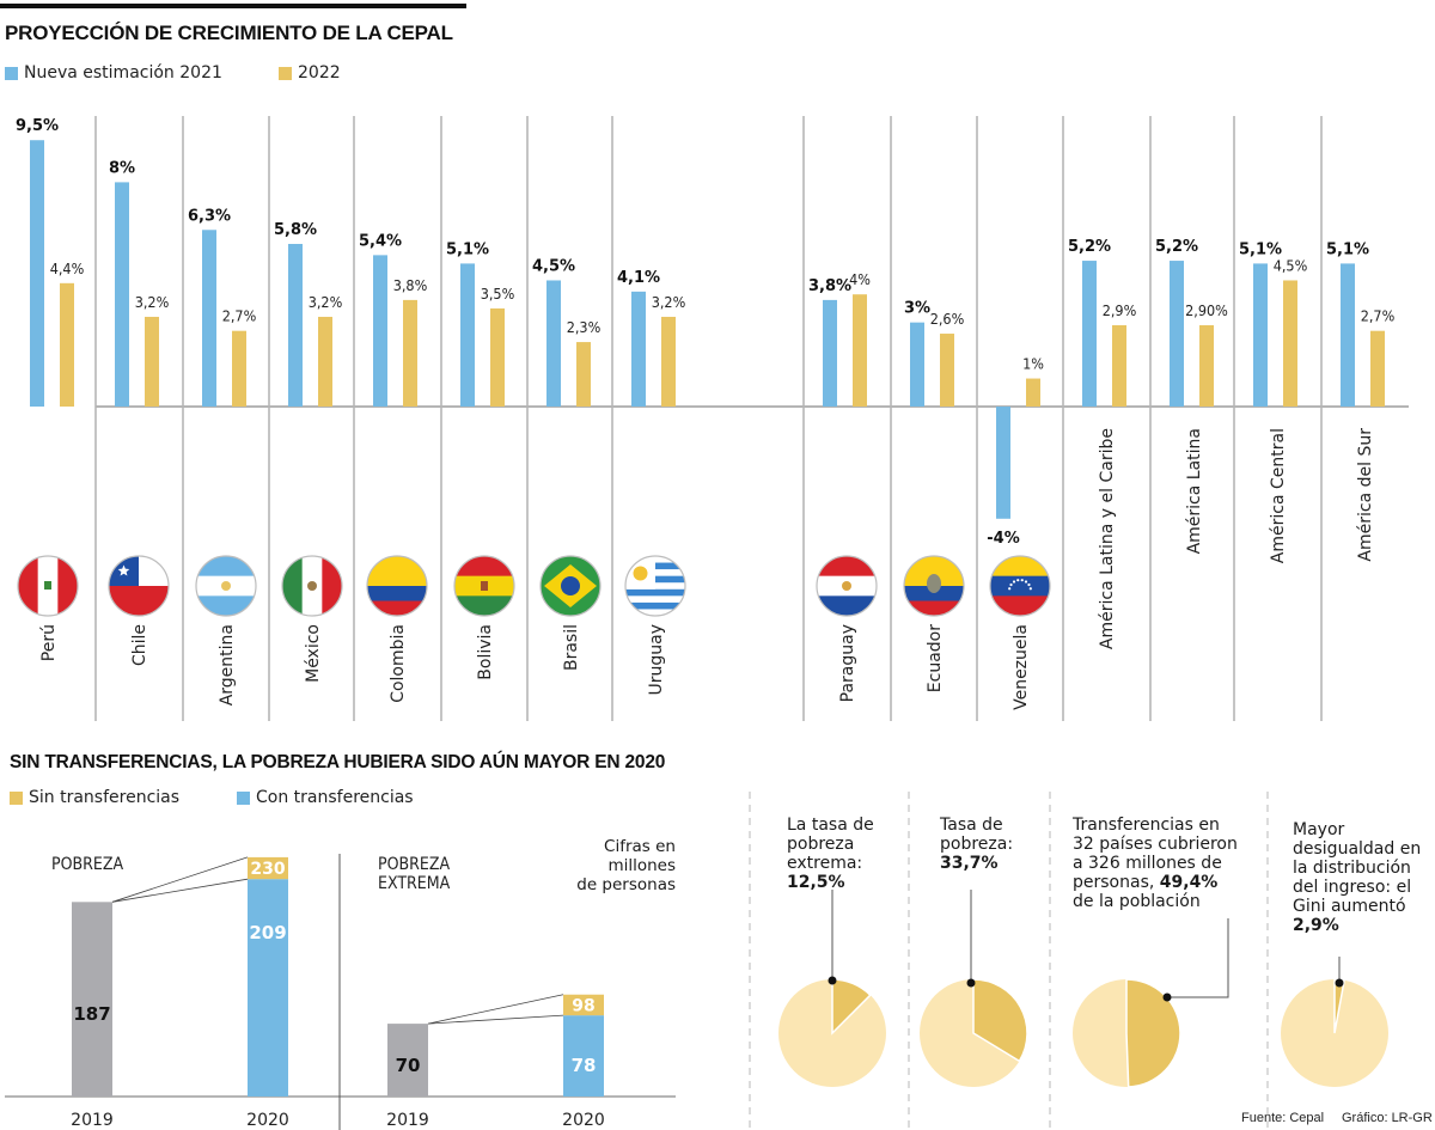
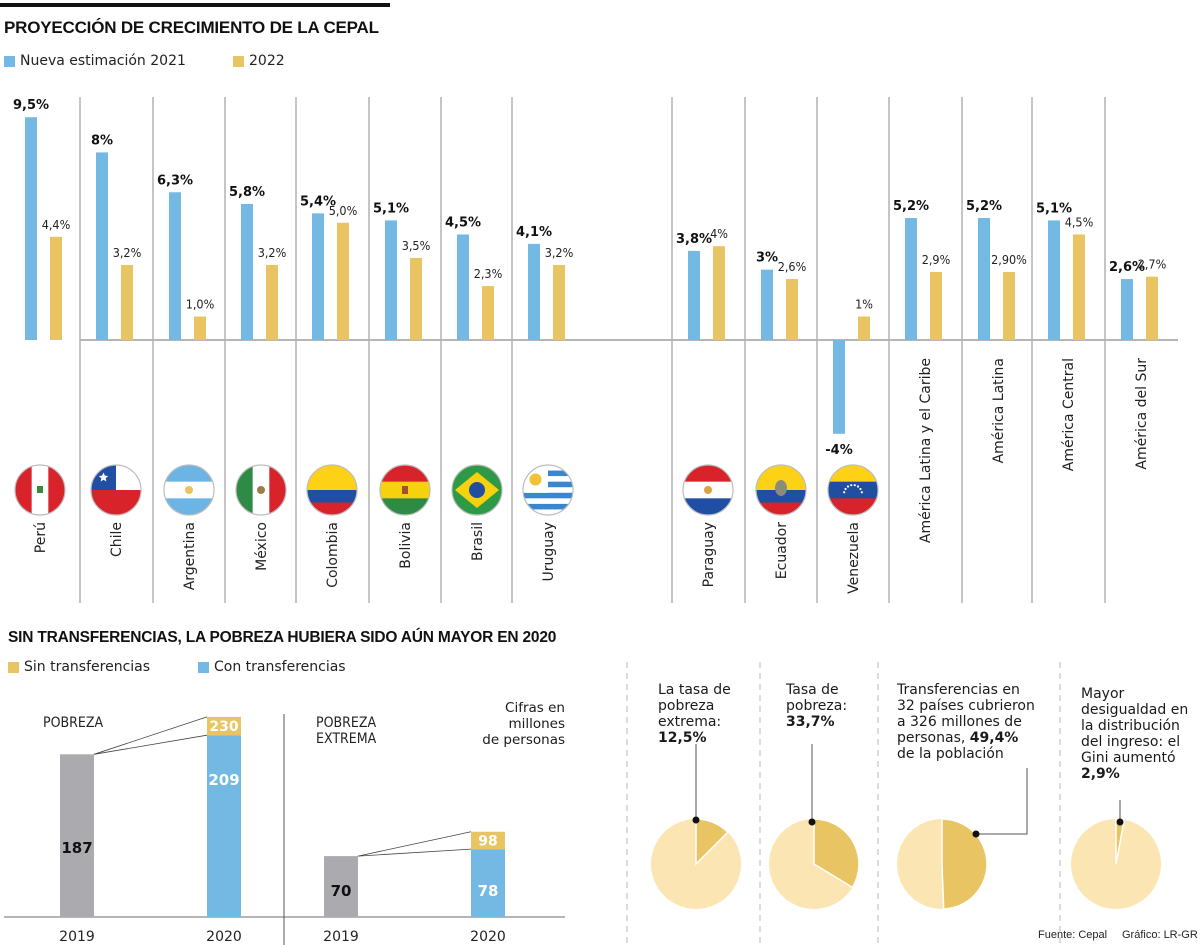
PROYECCIÓN DE CRECIMIENTO DE LA CEPAL/2022/Argentina: 2,7% -> 1,0%
PROYECCIÓN DE CRECIMIENTO DE LA CEPAL/2022/Colombia: 3,8% -> 5,0%
PROYECCIÓN DE CRECIMIENTO DE LA CEPAL/Nueva estimación 2021/América del Sur: 5,1% -> 2,6%
